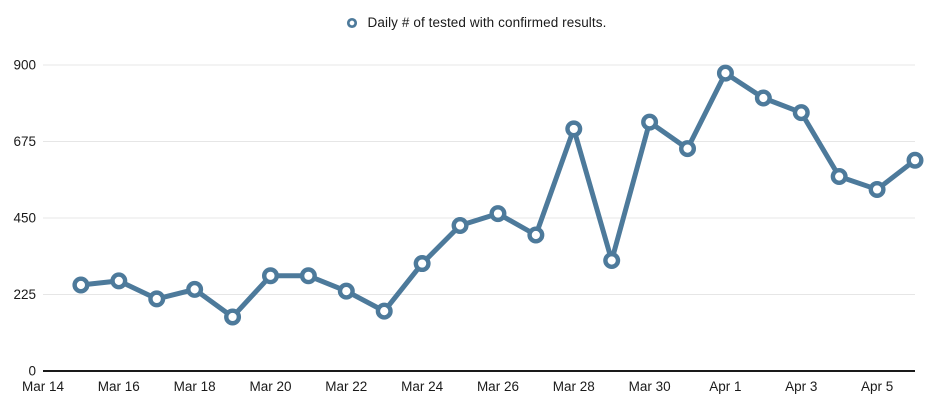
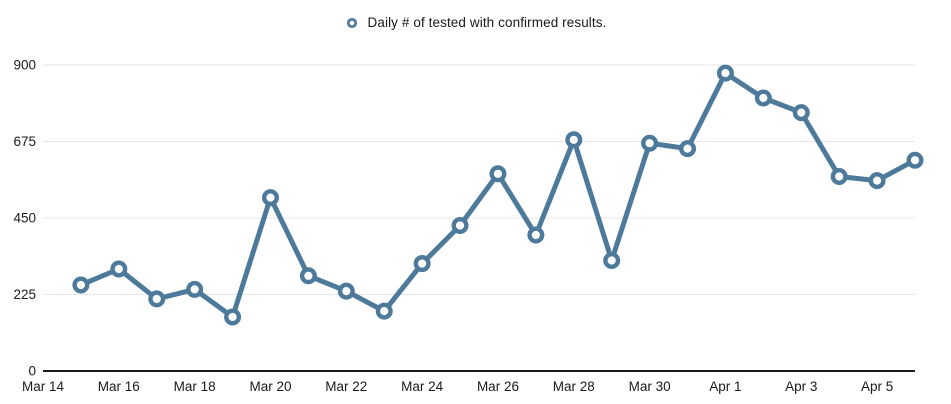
Mar 16: 260 -> 300
Mar 20: 280 -> 510
Mar 26: 460 -> 580
Mar 28: 710 -> 680
Mar 30: 730 -> 670
Apr 5: 530 -> 560
